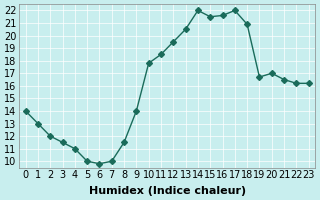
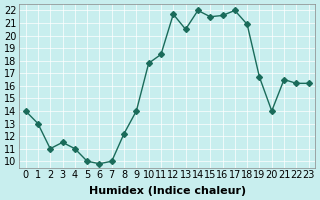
2: 12.0 -> 11.0
8: 11.5 -> 12.2
12: 19.5 -> 21.7
20: 17.0 -> 14.0
